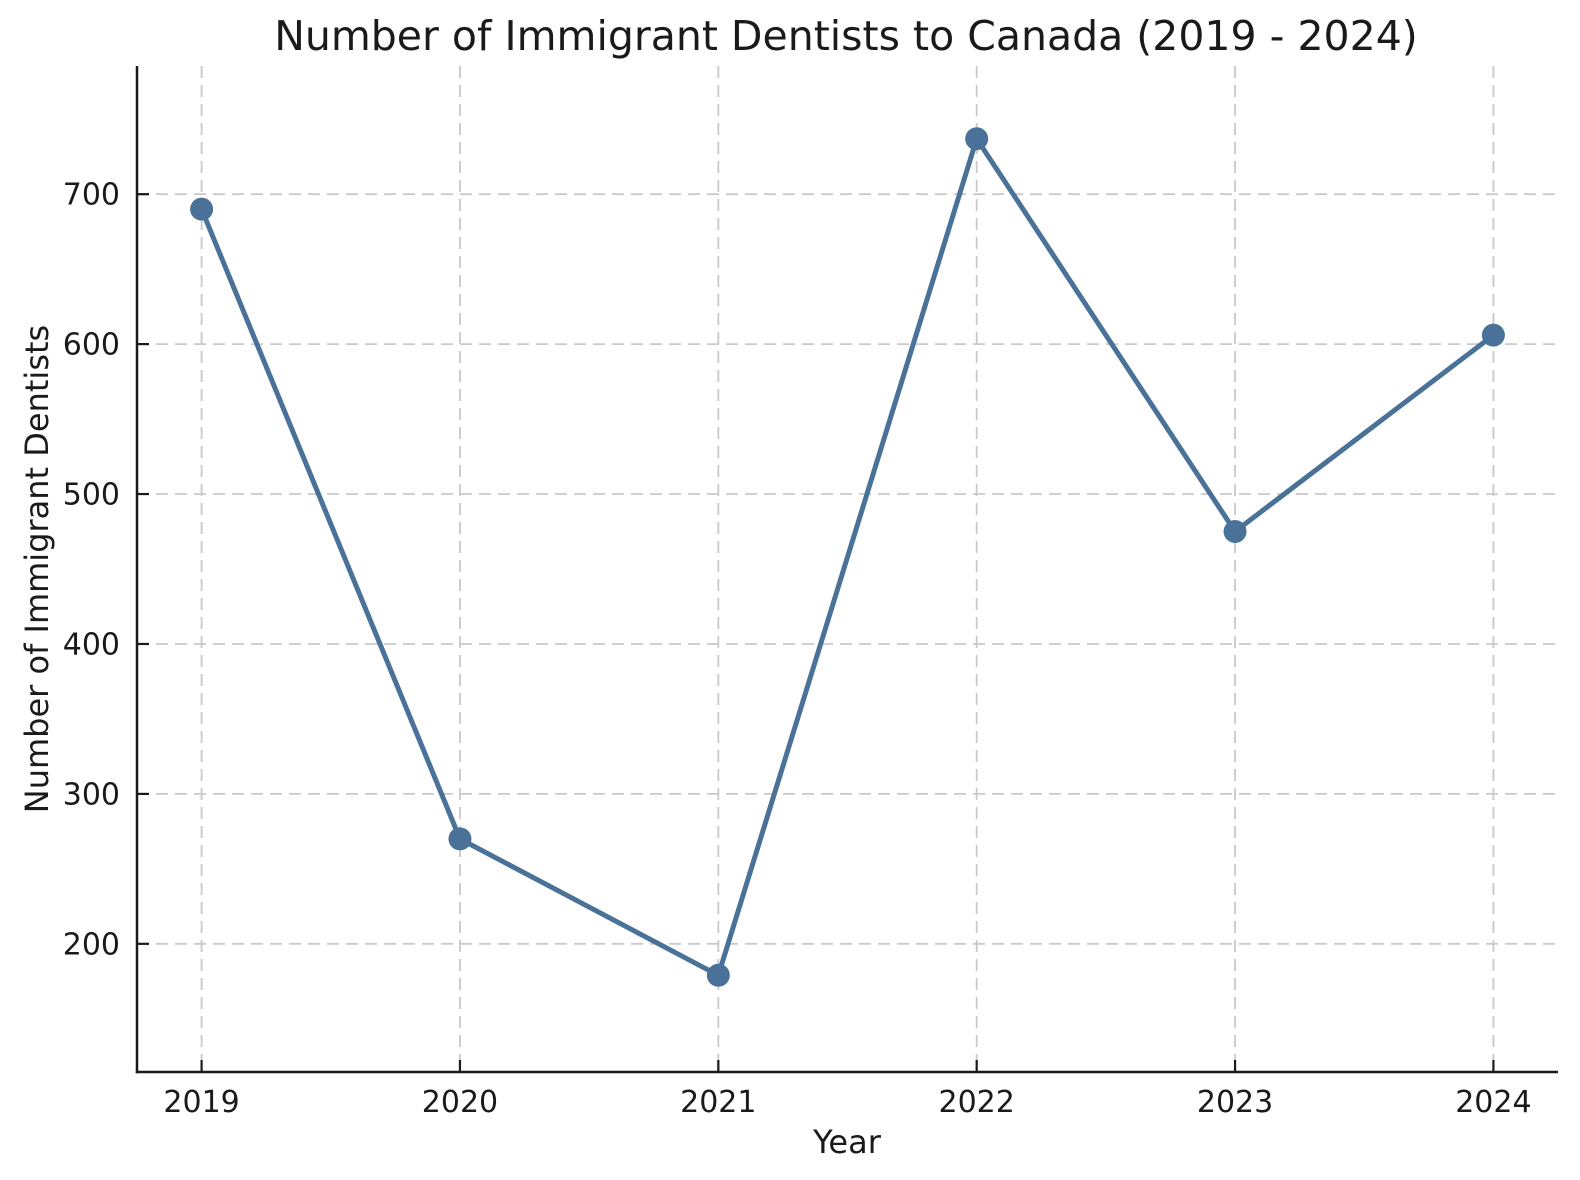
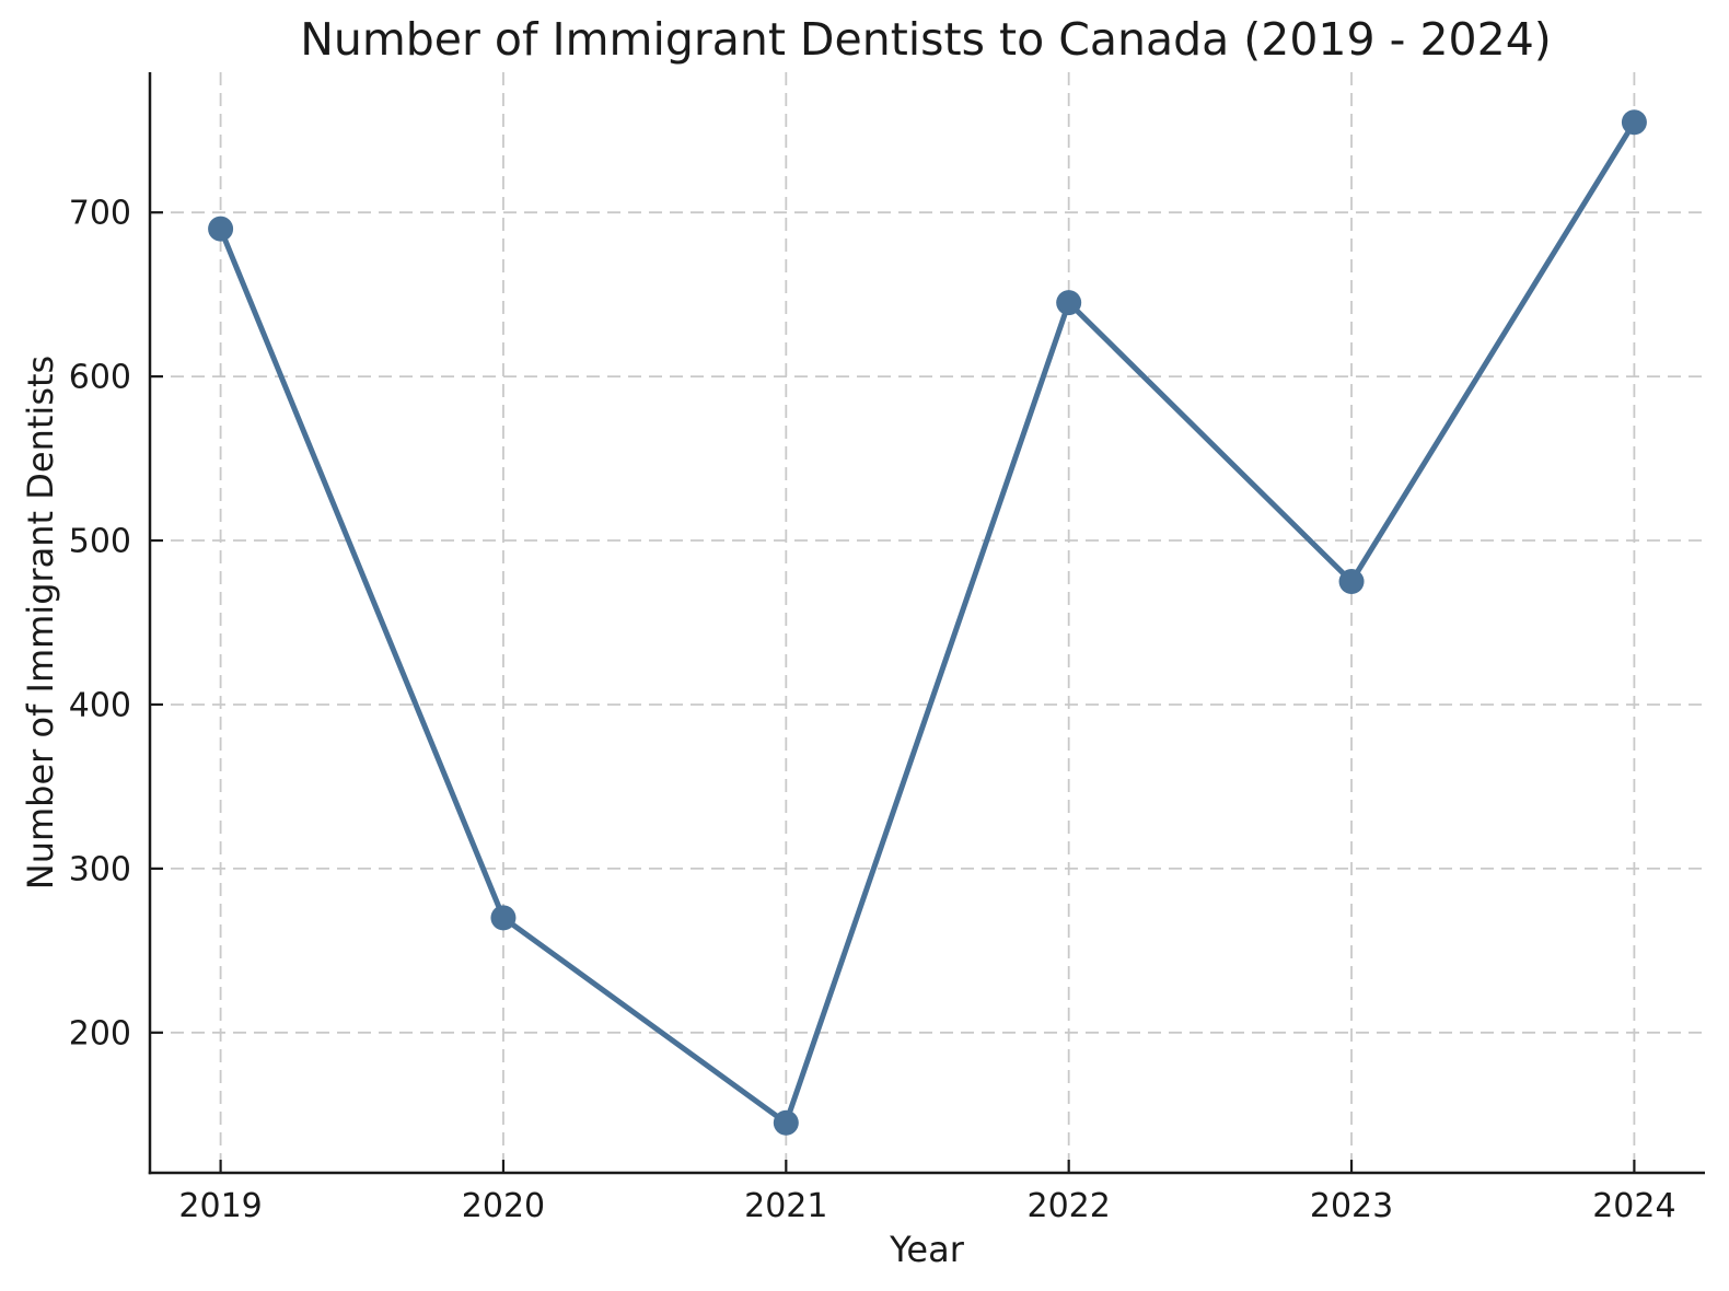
2021: 179 -> 145
2022: 737 -> 645
2024: 606 -> 755
